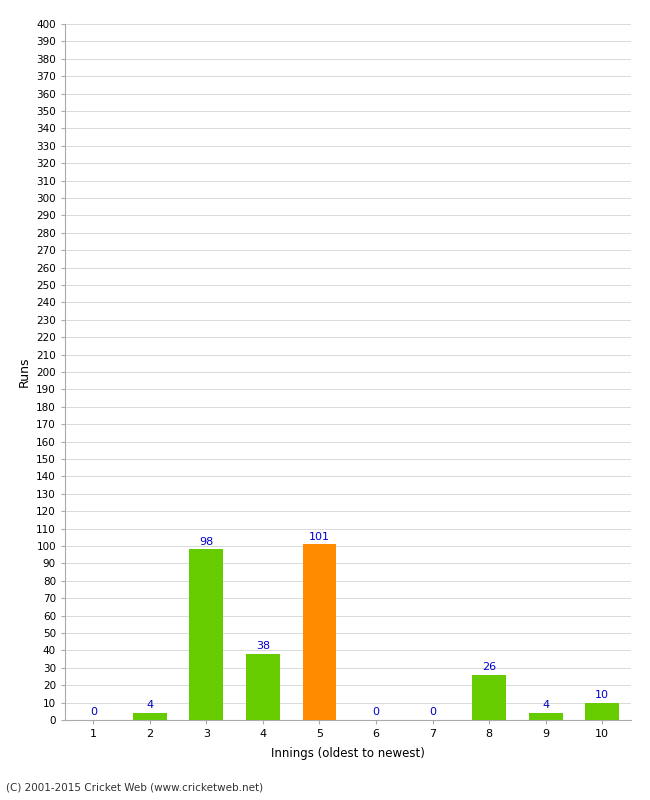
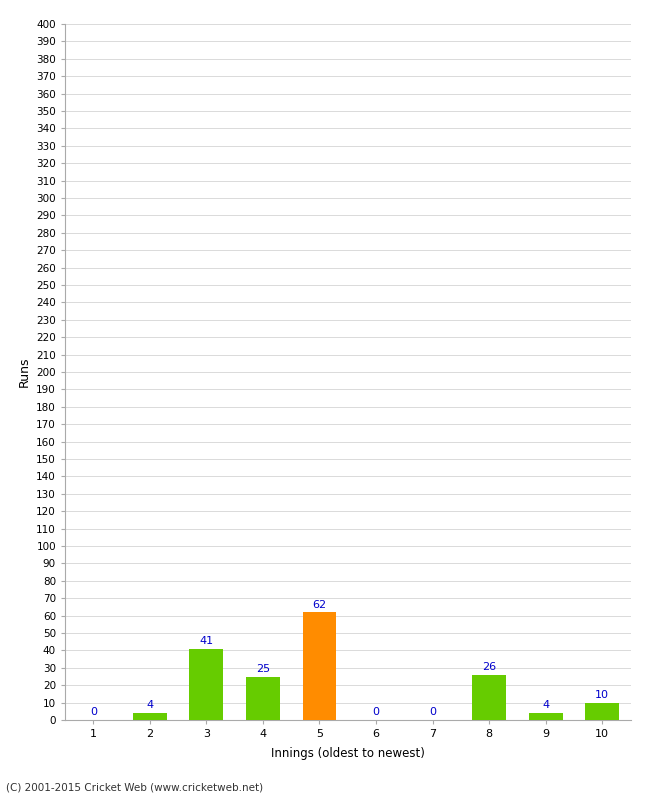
3: 98 -> 41
4: 38 -> 25
5: 101 -> 62
